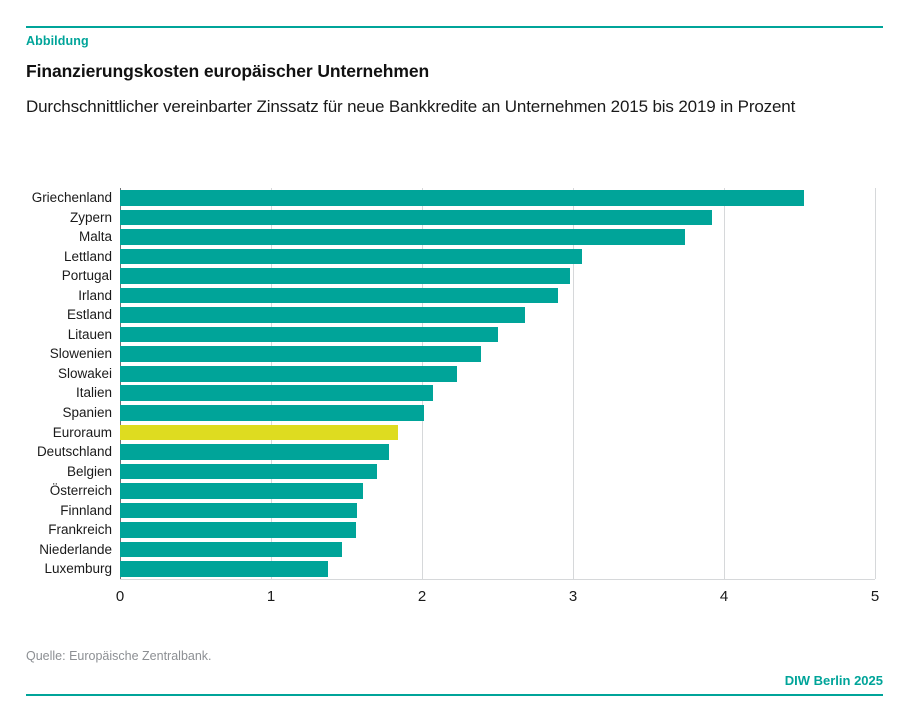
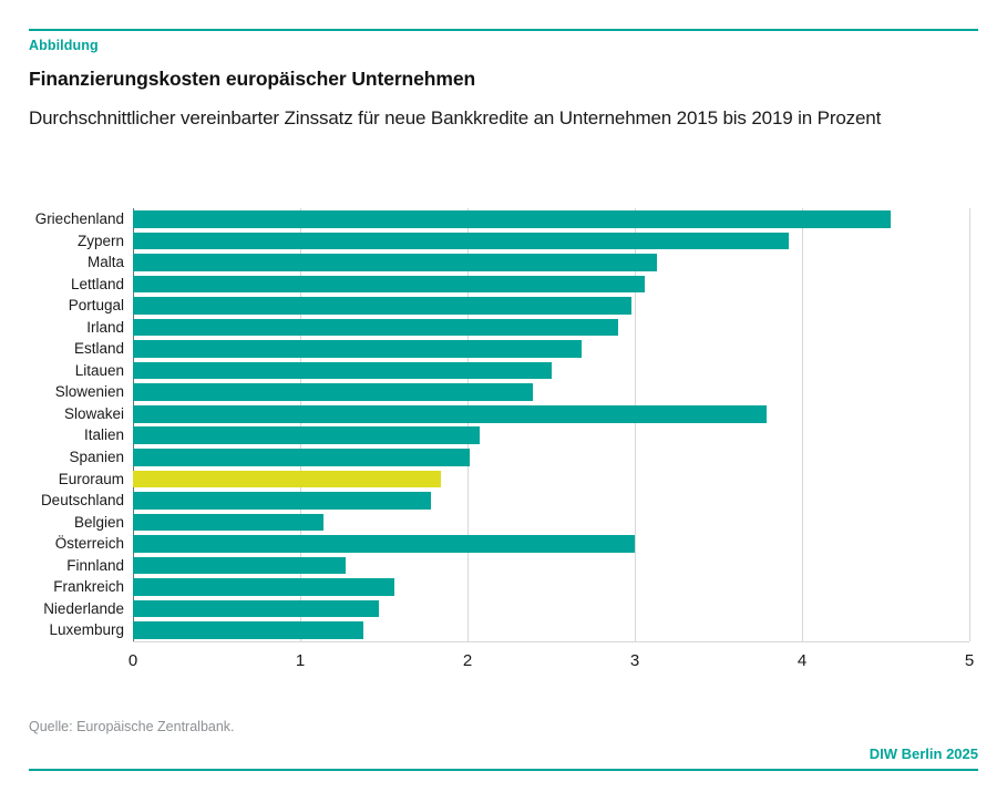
Malta: 3.74 -> 3.13
Slowakei: 2.23 -> 3.79
Belgien: 1.70 -> 1.14
Österreich: 1.61 -> 3.00
Finnland: 1.57 -> 1.27
